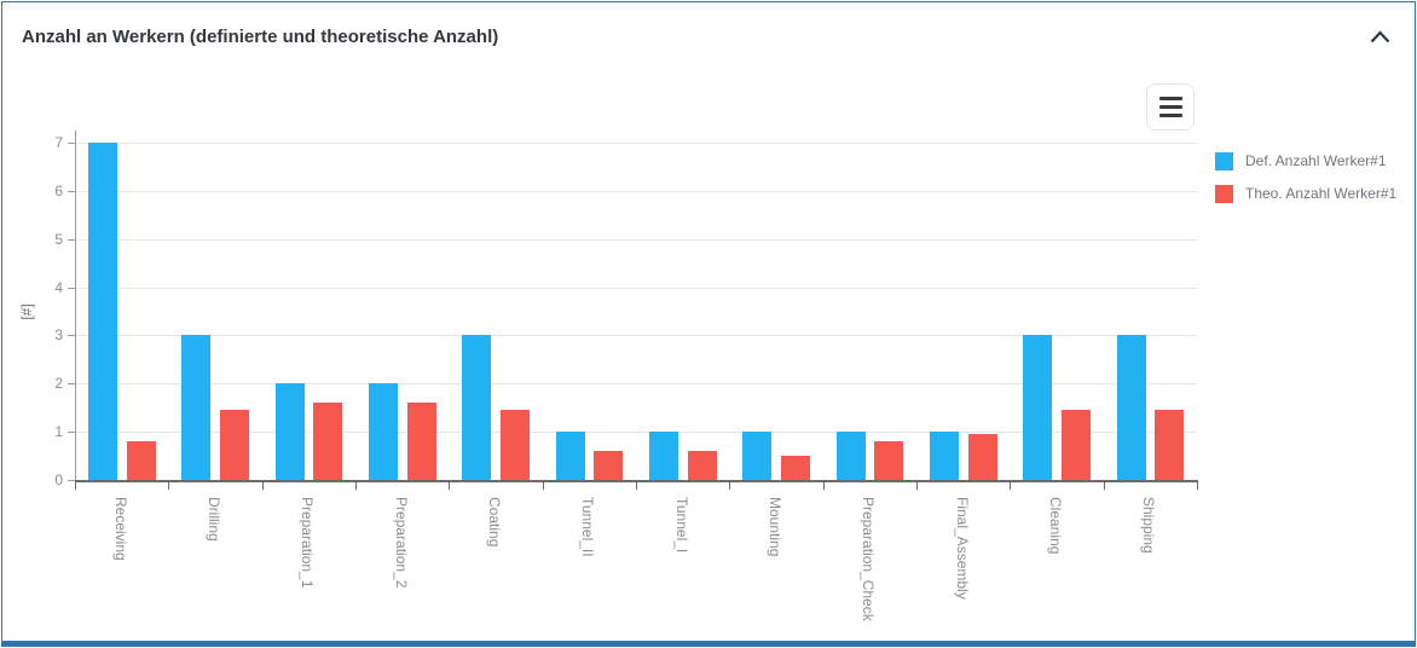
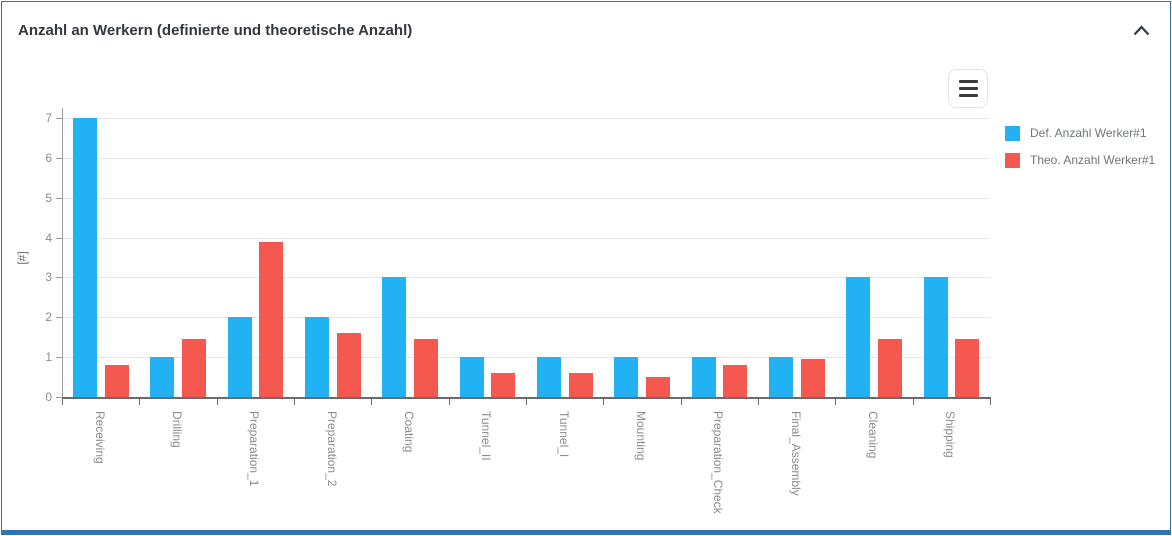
Def. Anzahl Werker#1/Drilling: 3 -> 1
Theo. Anzahl Werker#1/Preparation_1: 1.6 -> 3.9
